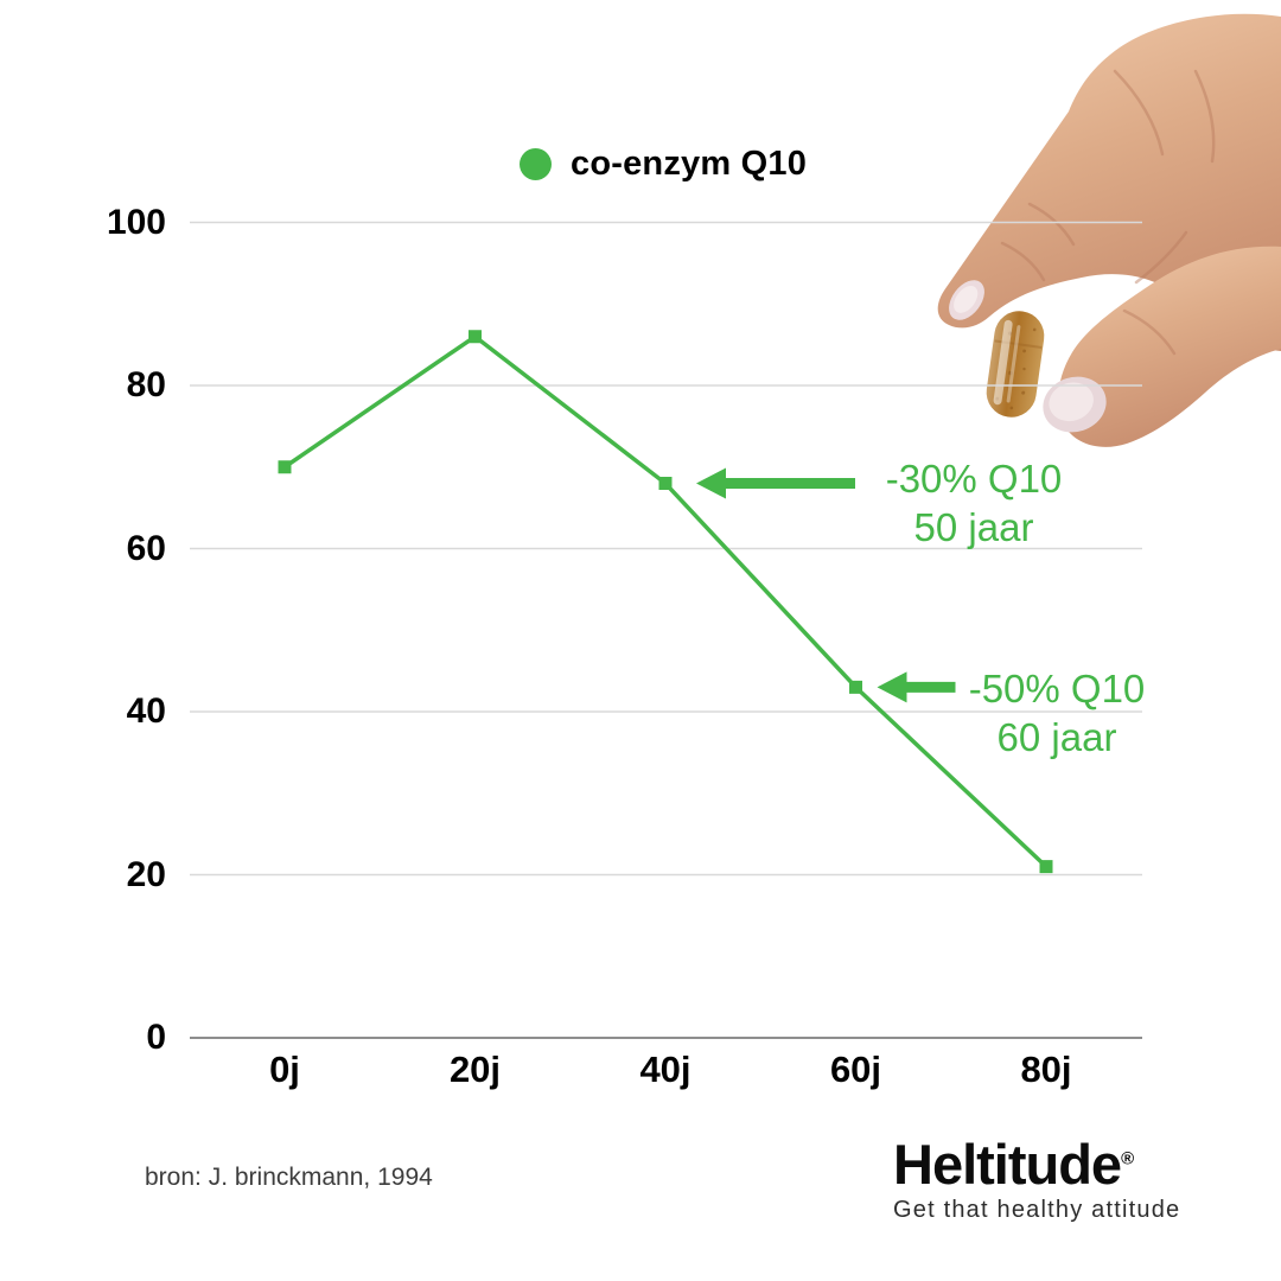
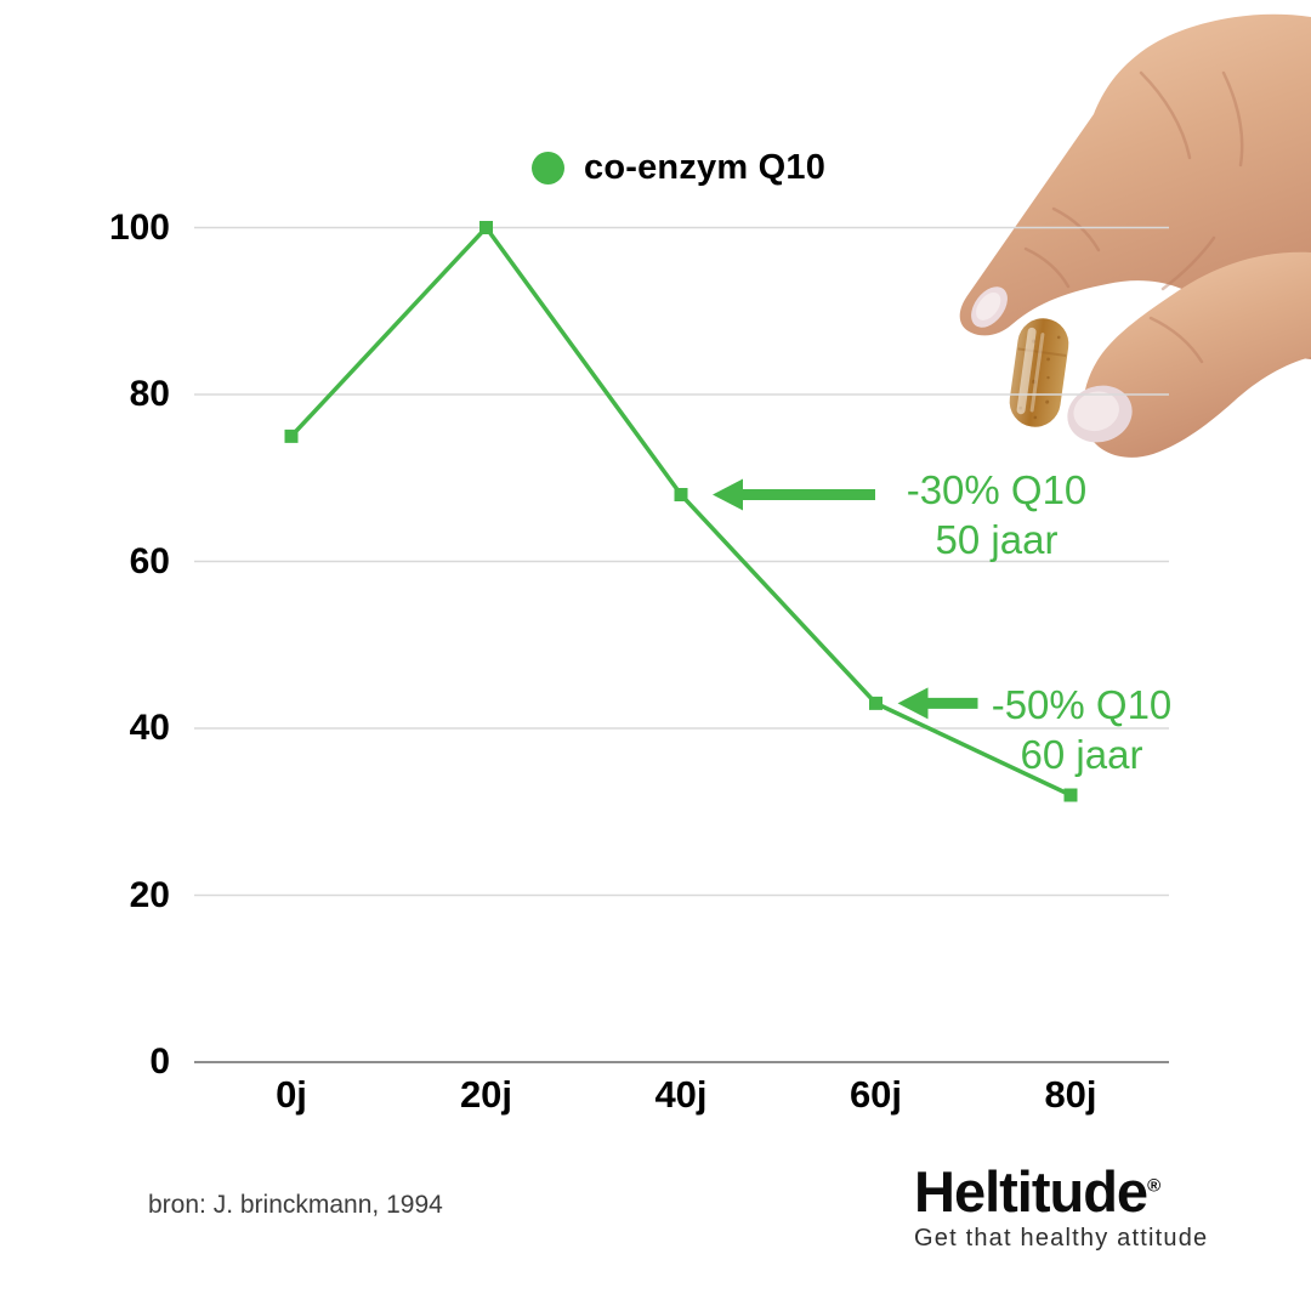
0j: 70 -> 75
20j: 86 -> 100
80j: 21 -> 32
